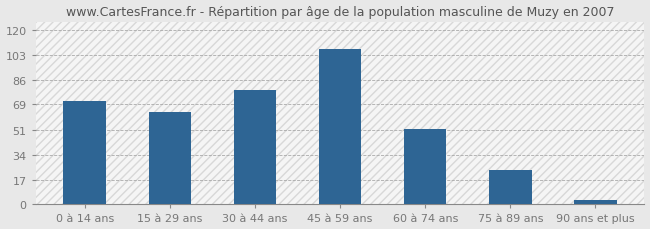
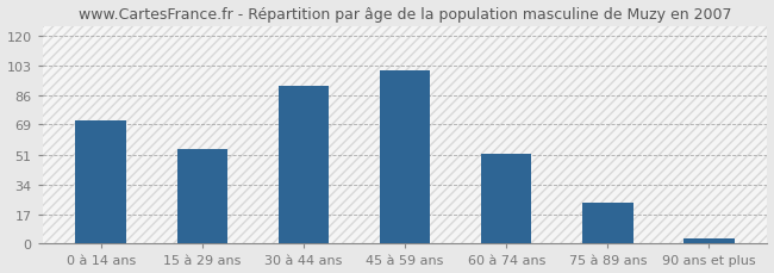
15 à 29 ans: 64 -> 55
30 à 44 ans: 79 -> 91
45 à 59 ans: 107 -> 100
